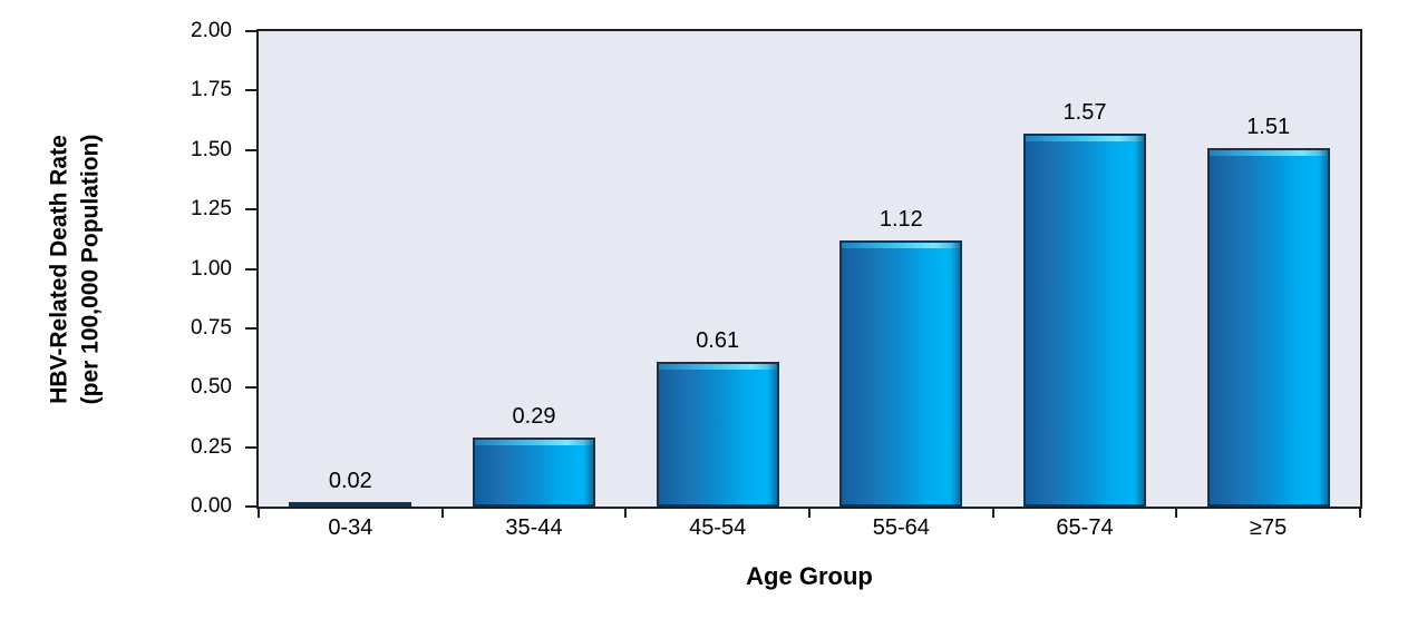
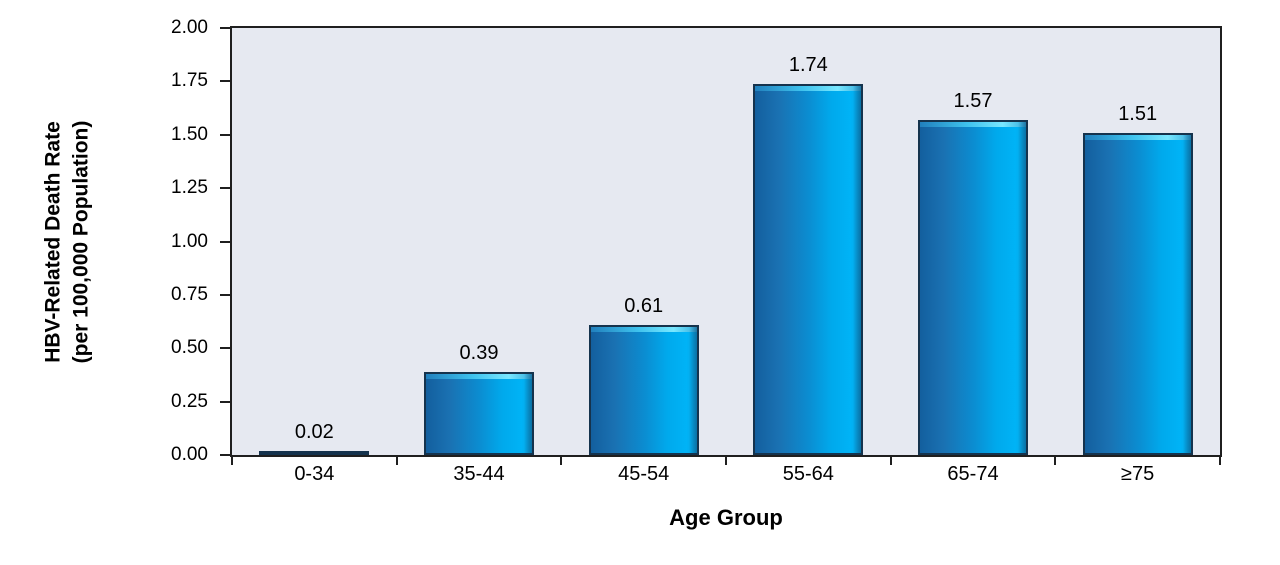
35-44: 0.29 -> 0.39
55-64: 1.12 -> 1.74
